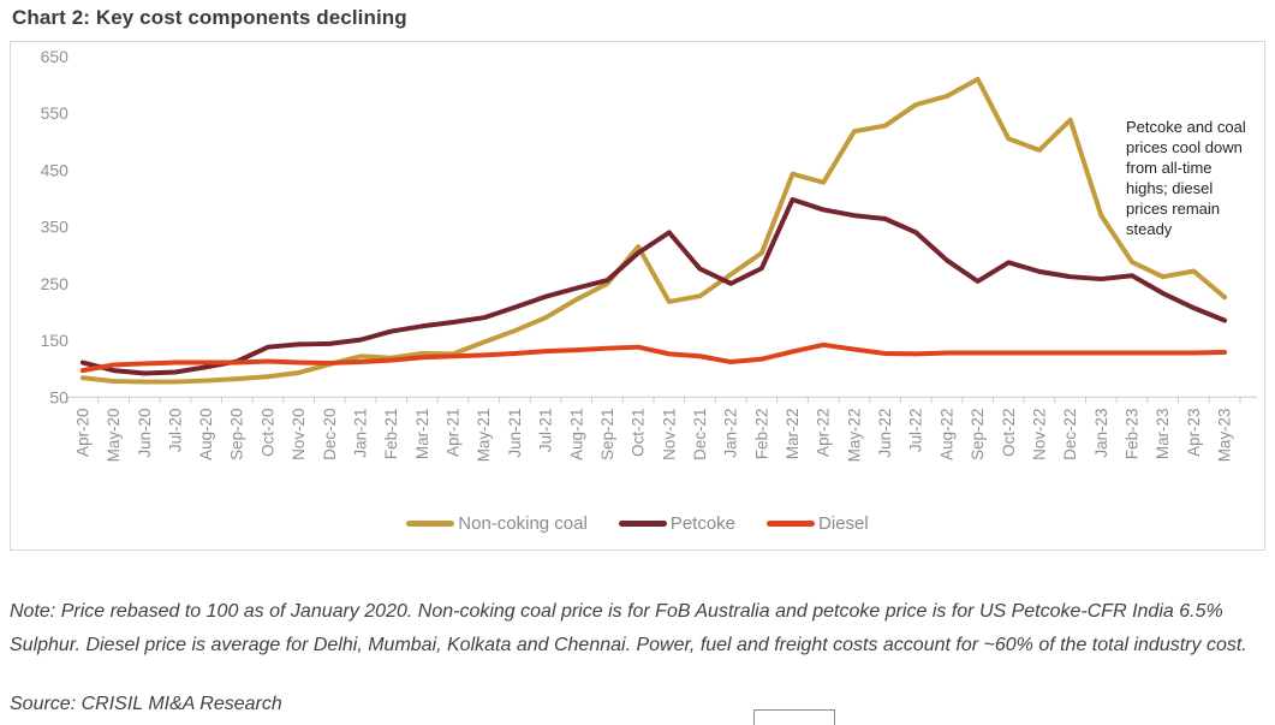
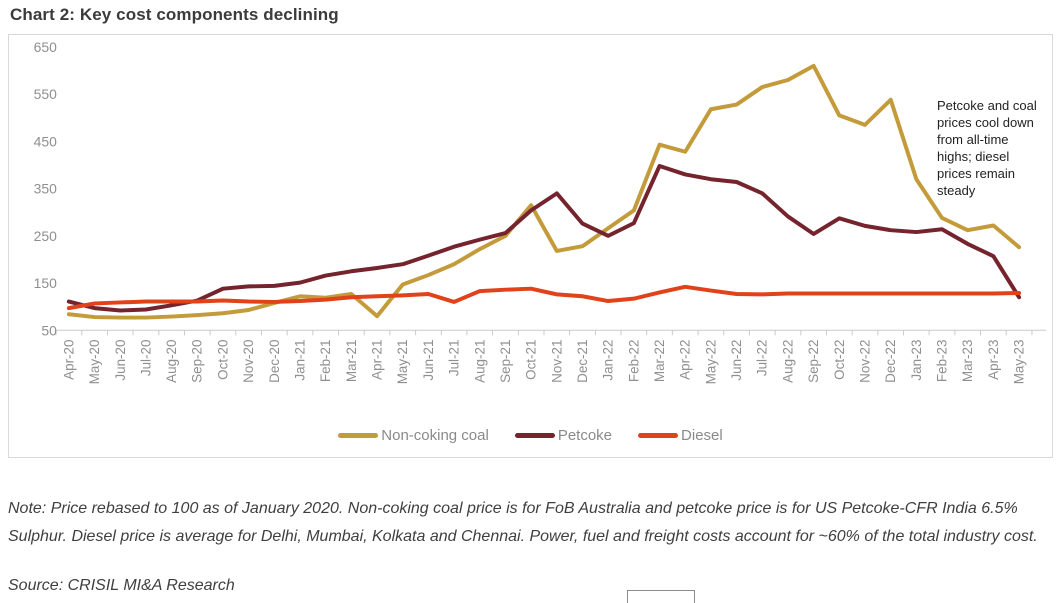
Non-coking coal/Apr-21: 130 -> 80
Diesel/Jul-21: 130 -> 110
Petcoke/May-23: 180 -> 120
